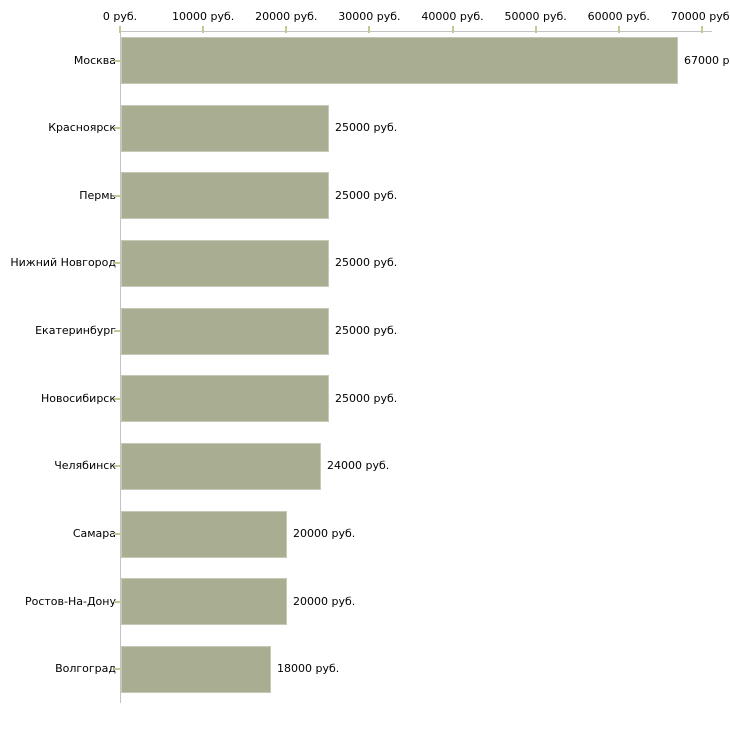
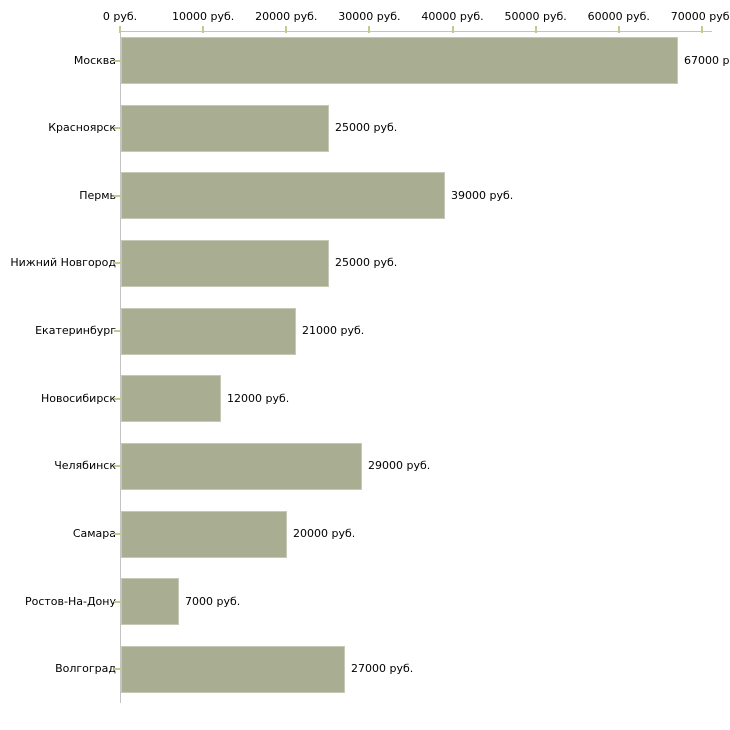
Пермь: 25000 -> 39000
Екатеринбург: 25000 -> 21000
Новосибирск: 25000 -> 12000
Челябинск: 24000 -> 29000
Ростов-На-Дону: 20000 -> 7000
Волгоград: 18000 -> 27000
